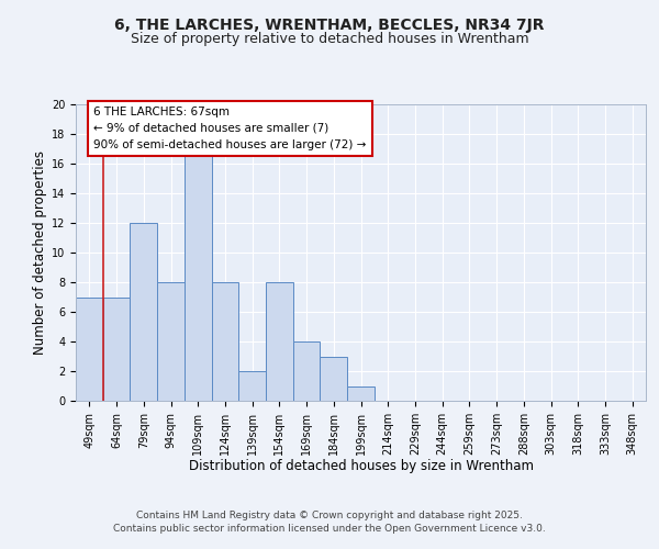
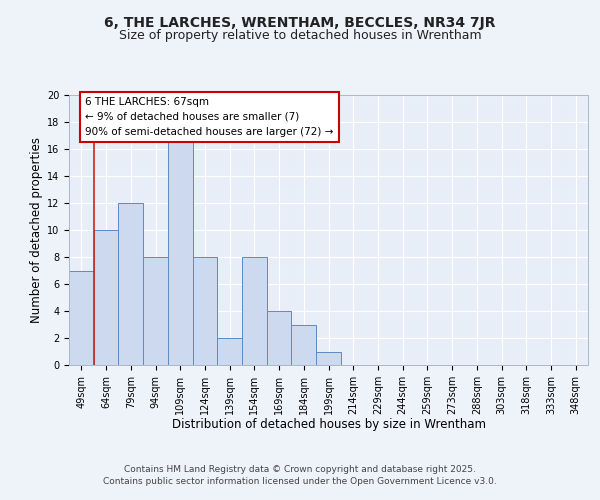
64sqm: 7 -> 10
